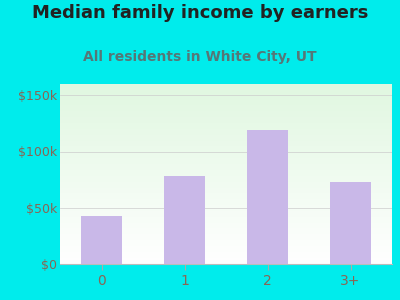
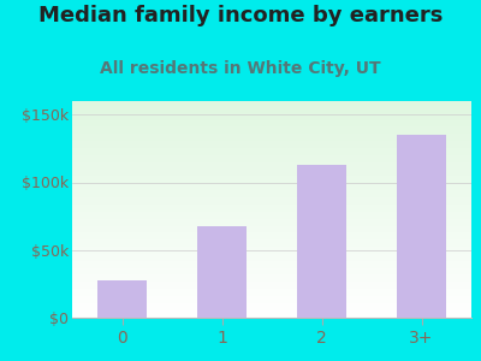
0: $43k -> $28k
1: $78k -> $68k
2: $119k -> $113k
3+: $73k -> $135k
